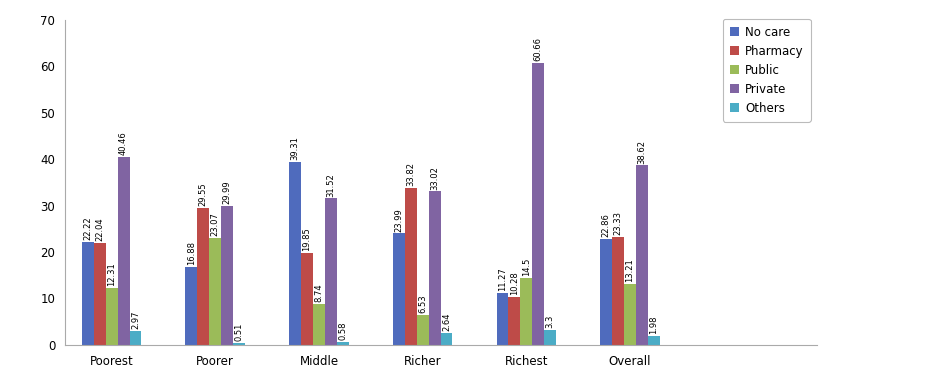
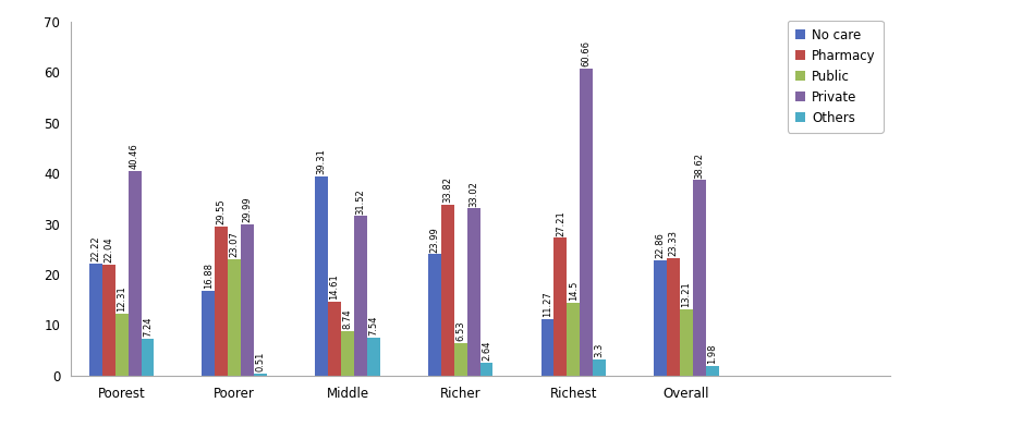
Others/Poorest: 2.97 -> 7.24
Pharmacy/Middle: 19.85 -> 14.61
Others/Middle: 0.58 -> 7.54
Pharmacy/Richest: 10.28 -> 27.21
